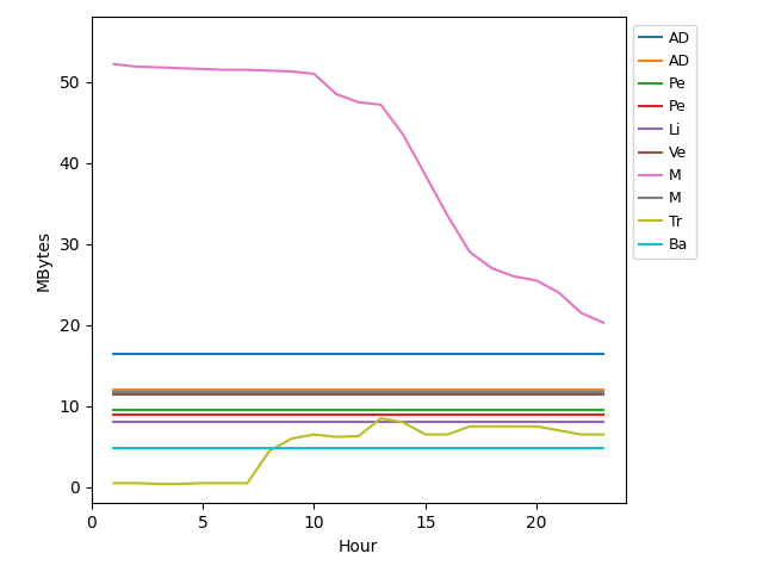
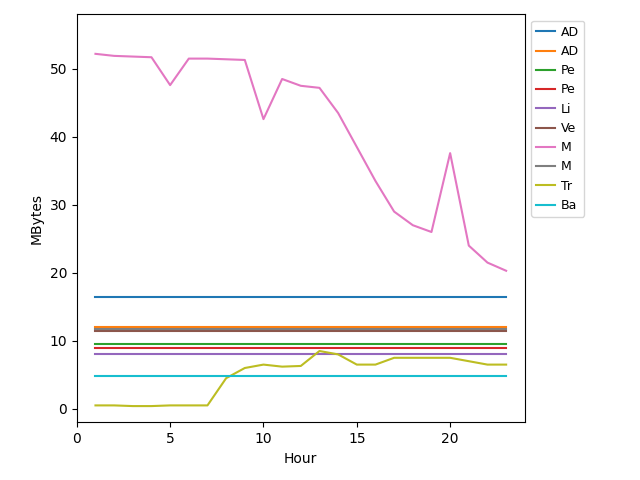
M/5: 51.6 -> 47.6
M/10: 51.0 -> 42.6
M/20: 25.5 -> 37.6
